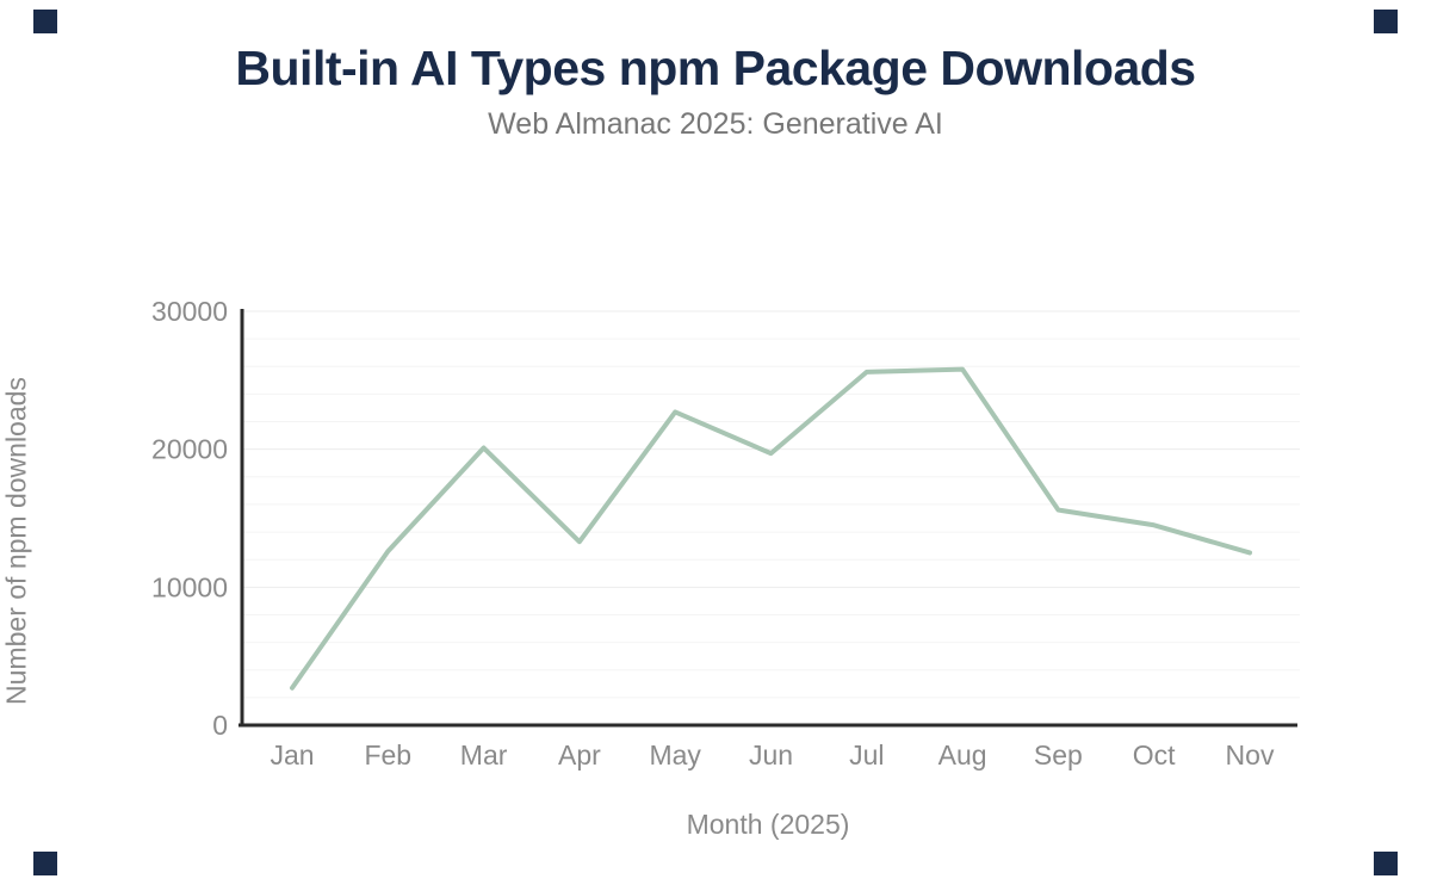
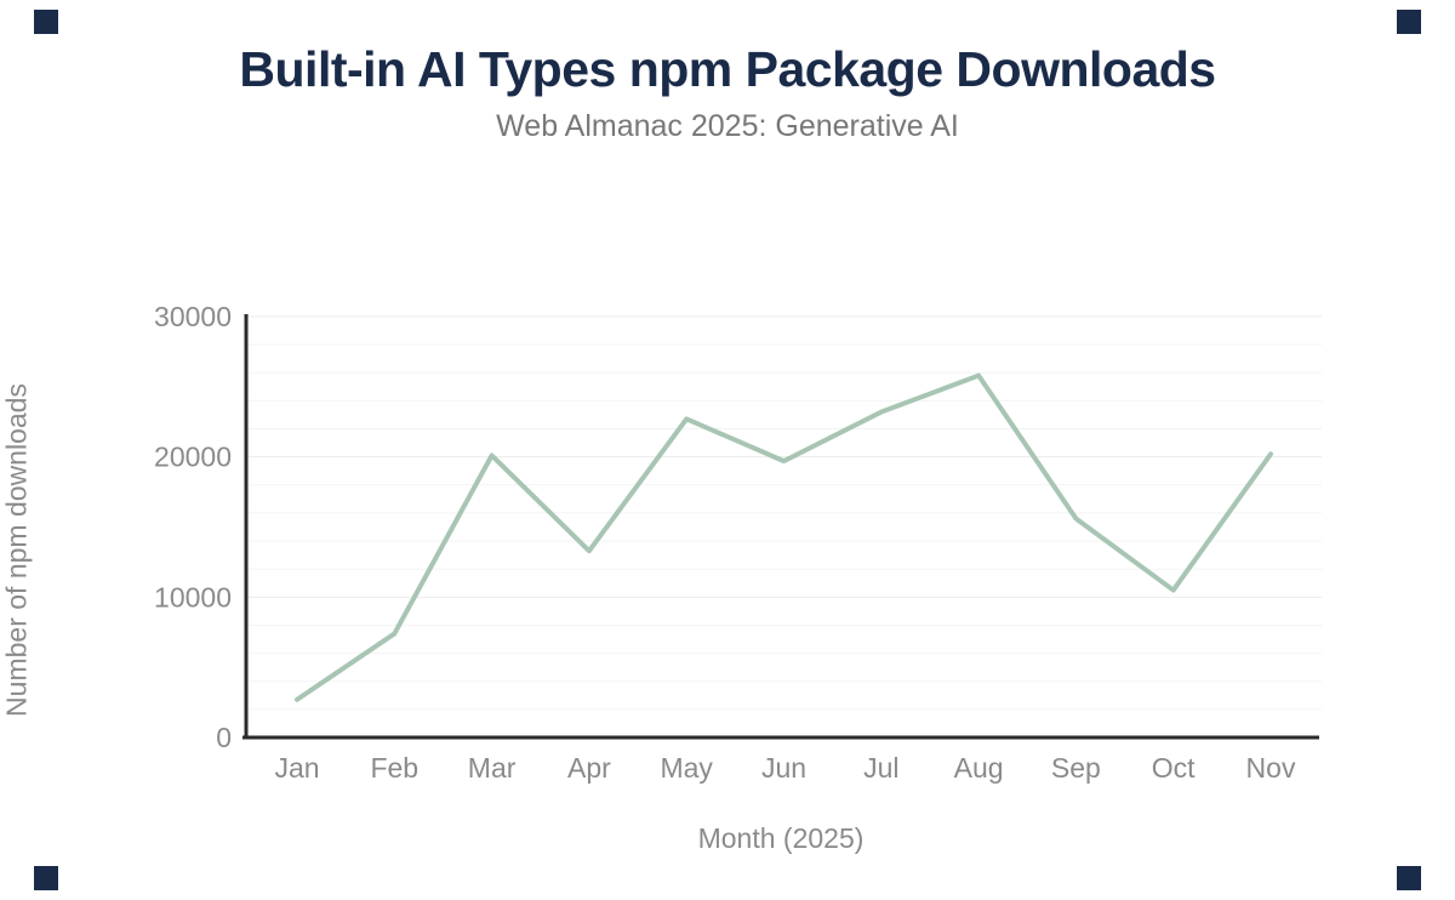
Feb: 12600 -> 7400
Jul: 25600 -> 23200
Oct: 14500 -> 10500
Nov: 12500 -> 20200
